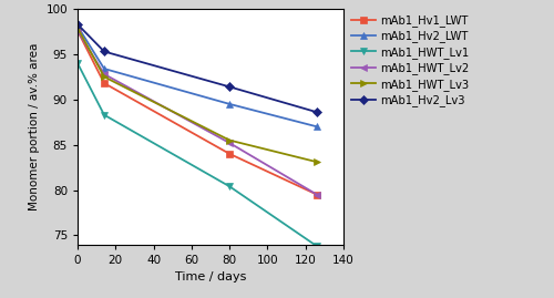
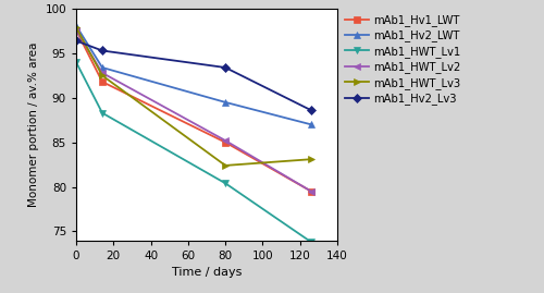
mAb1_Hv2_Lv3/0: 98.3 -> 96.4
mAb1_Hv1_LWT/80: 84.0 -> 85.0
mAb1_HWT_Lv3/80: 85.5 -> 82.4
mAb1_Hv2_Lv3/80: 91.4 -> 93.4
